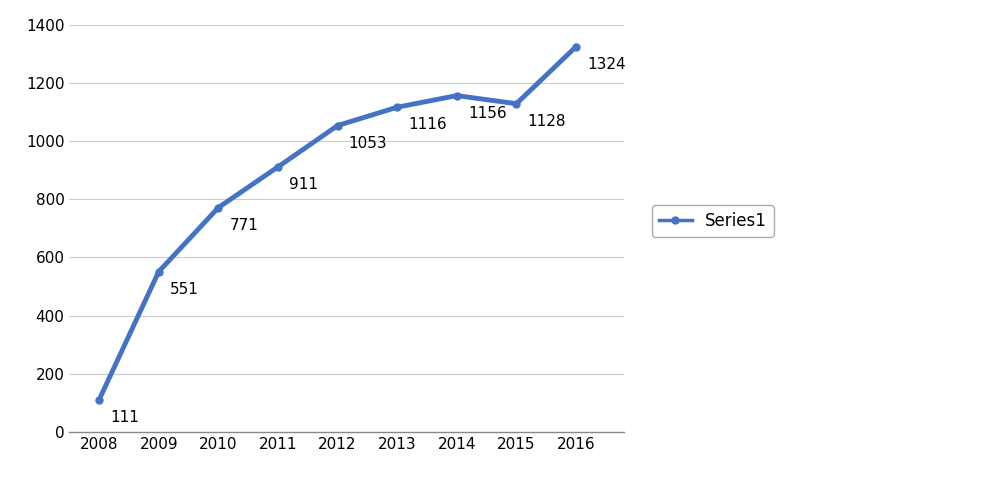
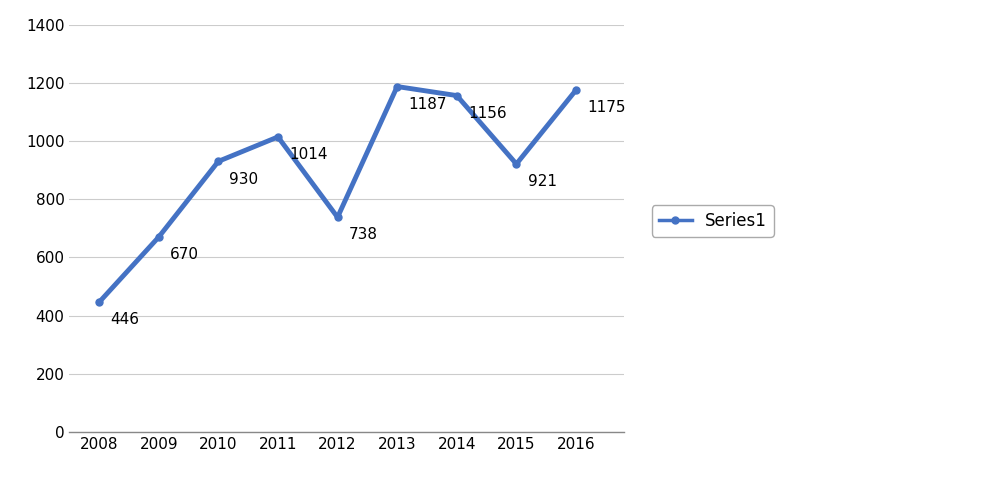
2008: 111 -> 446
2009: 551 -> 670
2010: 771 -> 930
2011: 911 -> 1014
2012: 1053 -> 738
2013: 1116 -> 1187
2015: 1128 -> 921
2016: 1324 -> 1175
